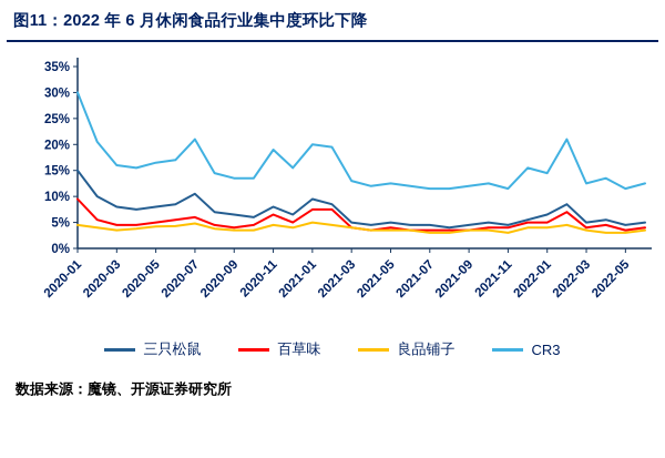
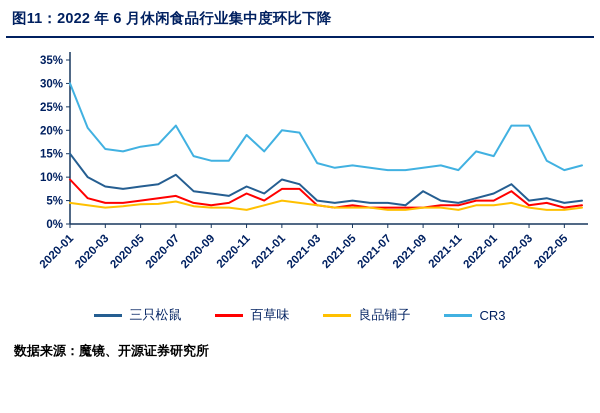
良品铺子/2020-11: 4% -> 3%
三只松鼠/2021-09: 4% -> 7%
CR3/2022-03: 12% -> 21%
